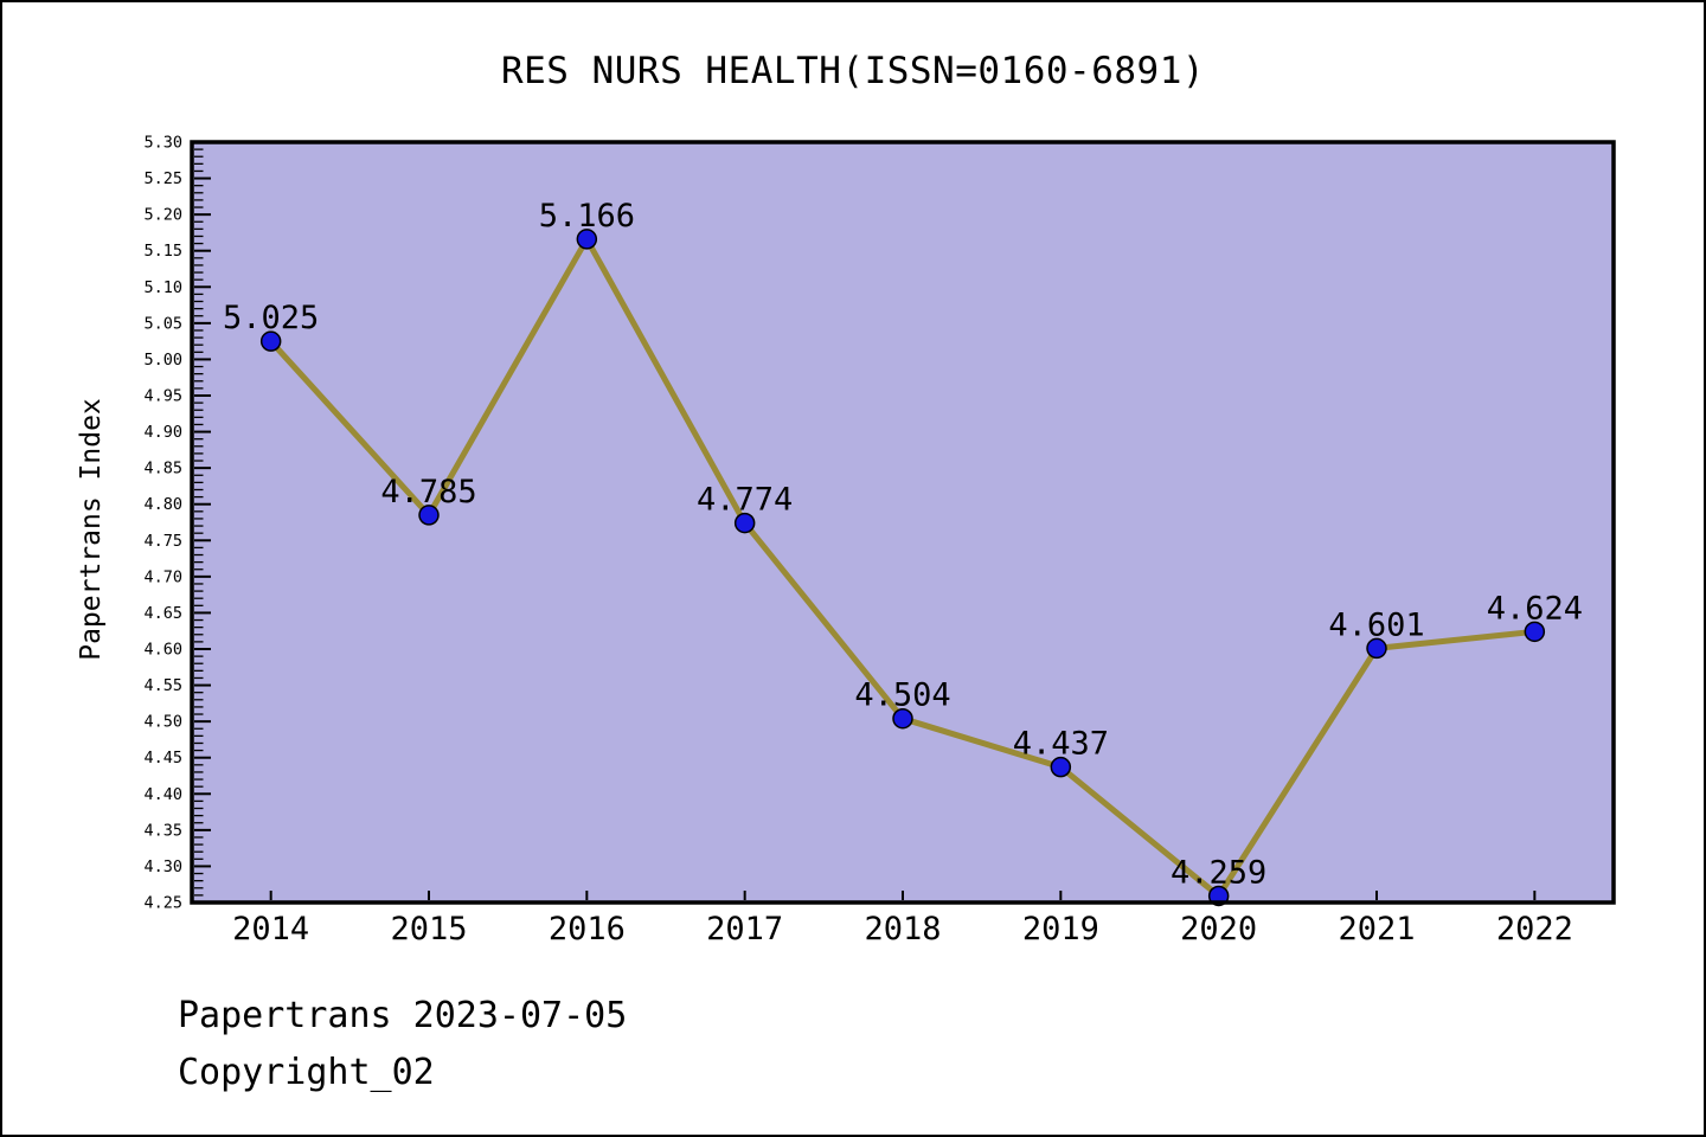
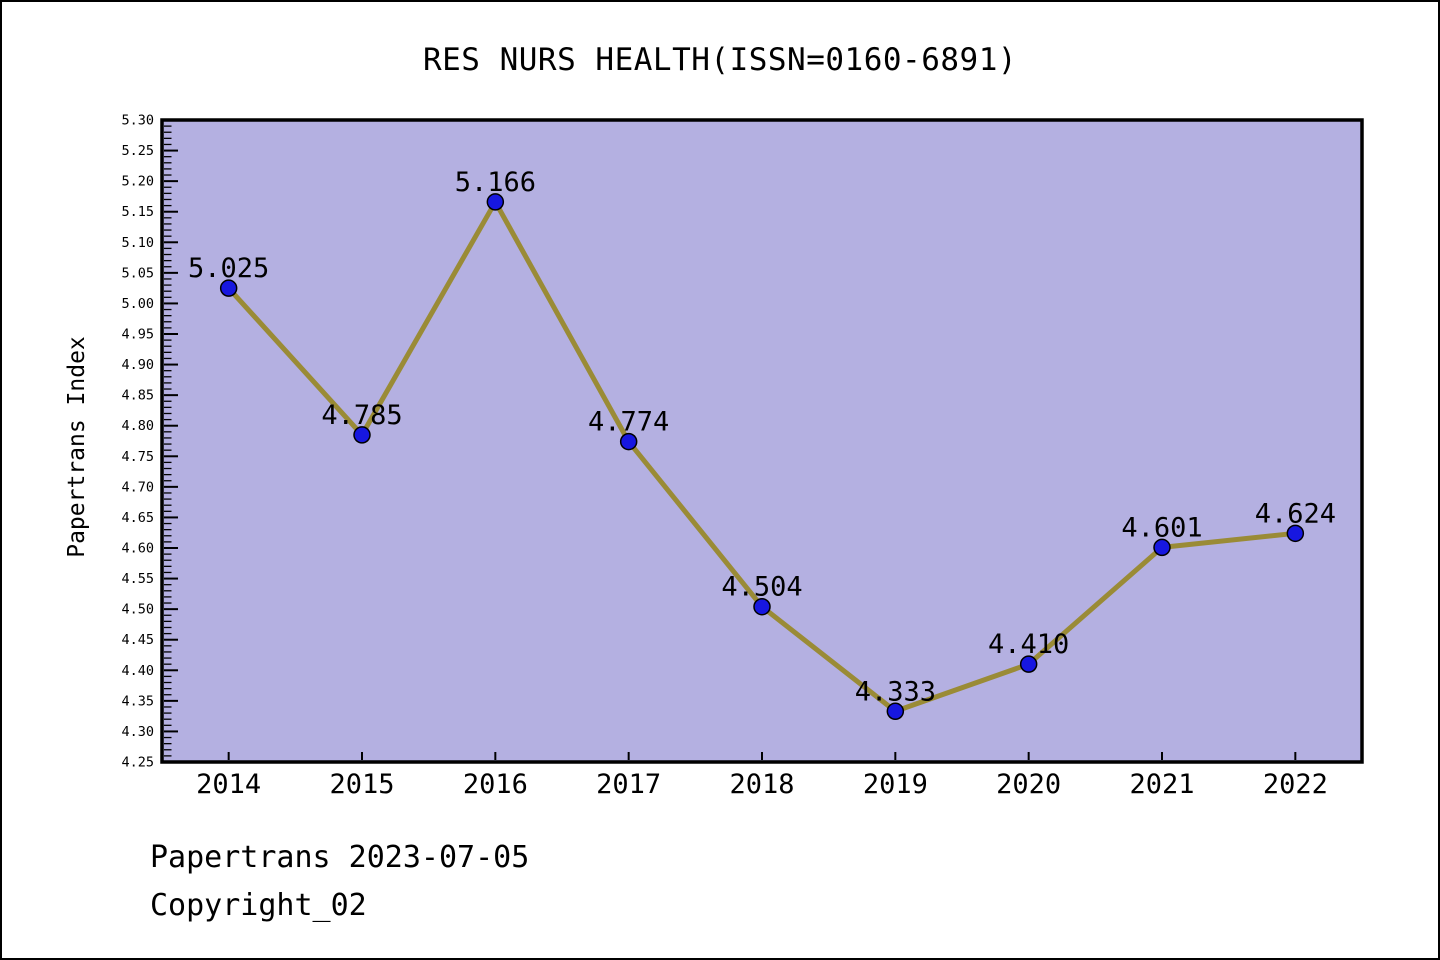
2019: 4.437 -> 4.333
2020: 4.259 -> 4.410
